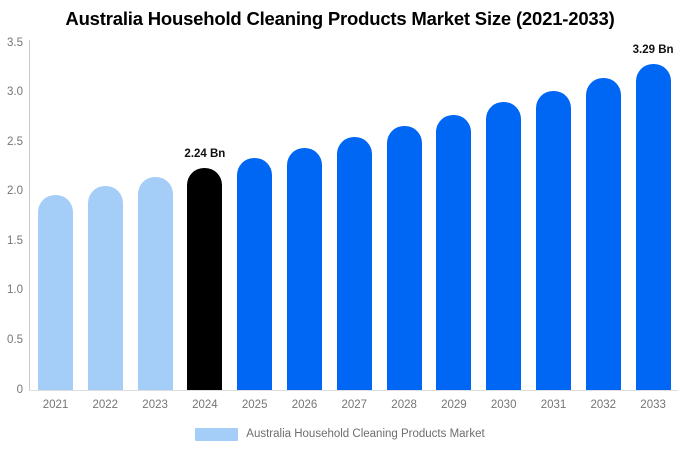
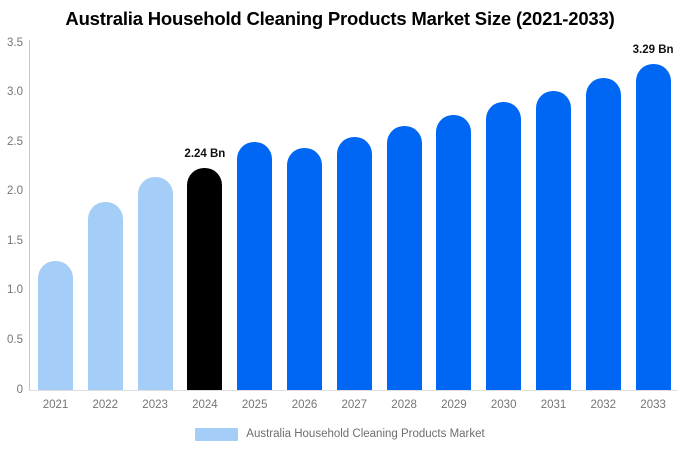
2021: 2.0 -> 1.3
2022: 2.1 -> 1.9
2025: 2.3 -> 2.5
